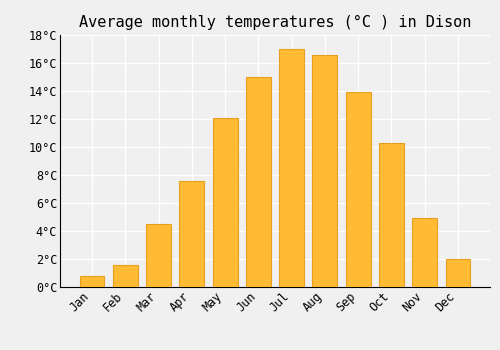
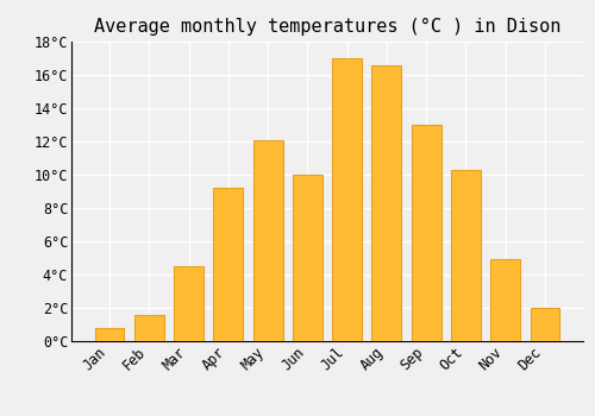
Apr: 7.6°C -> 9.2°C
Jun: 15.0°C -> 10.0°C
Sep: 13.9°C -> 13.0°C
